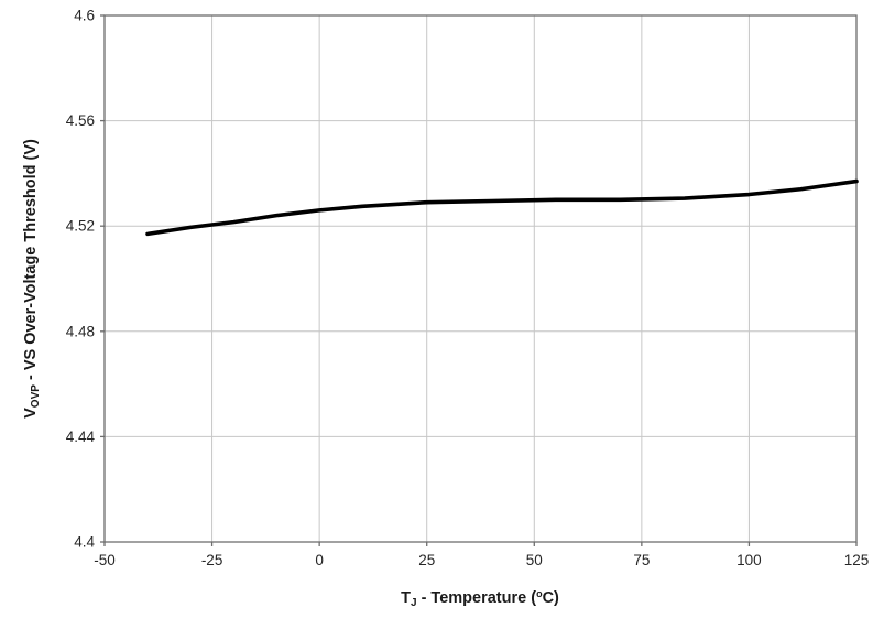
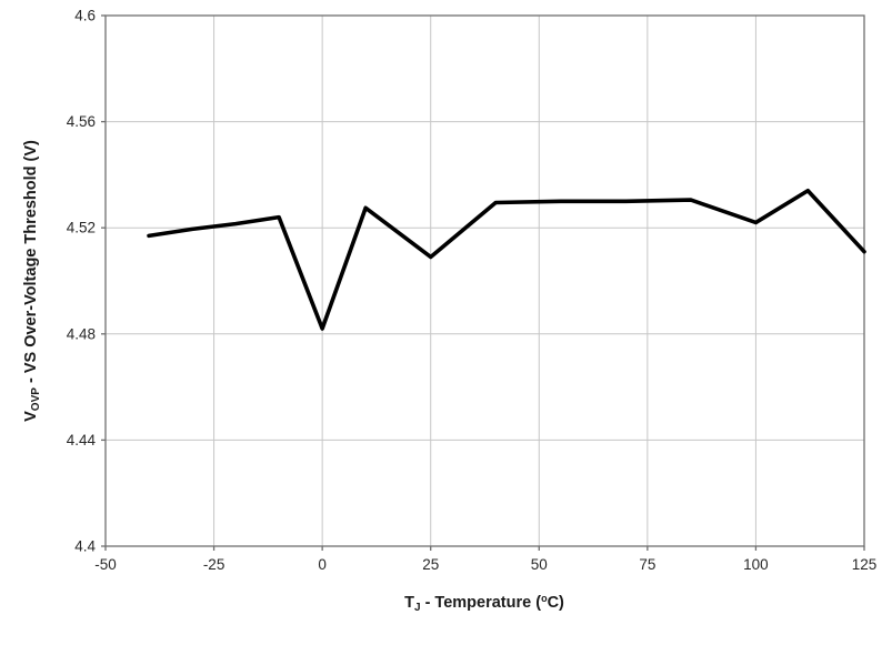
0: 4.526 -> 4.482
25: 4.529 -> 4.509
100: 4.532 -> 4.522
125: 4.537 -> 4.511
